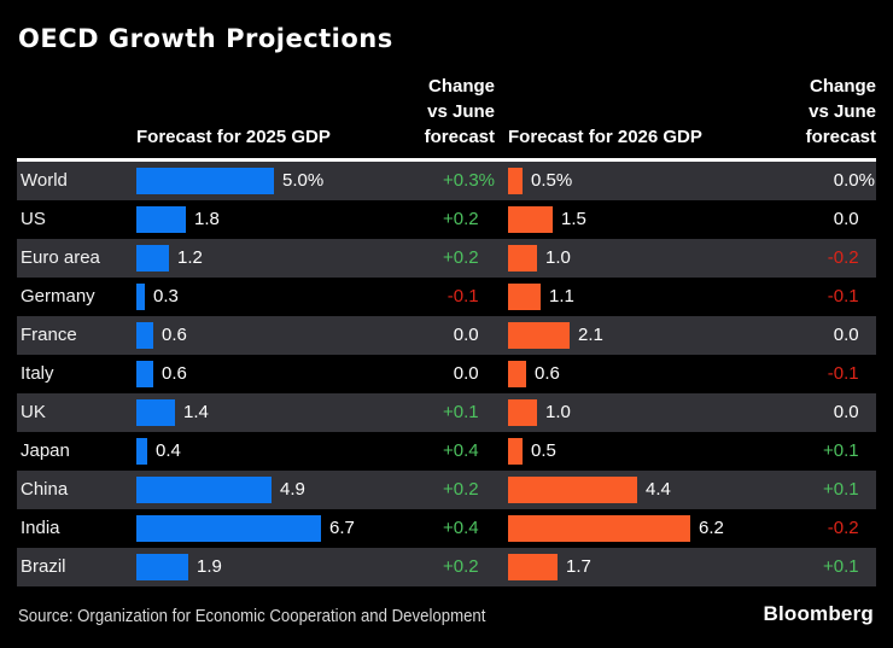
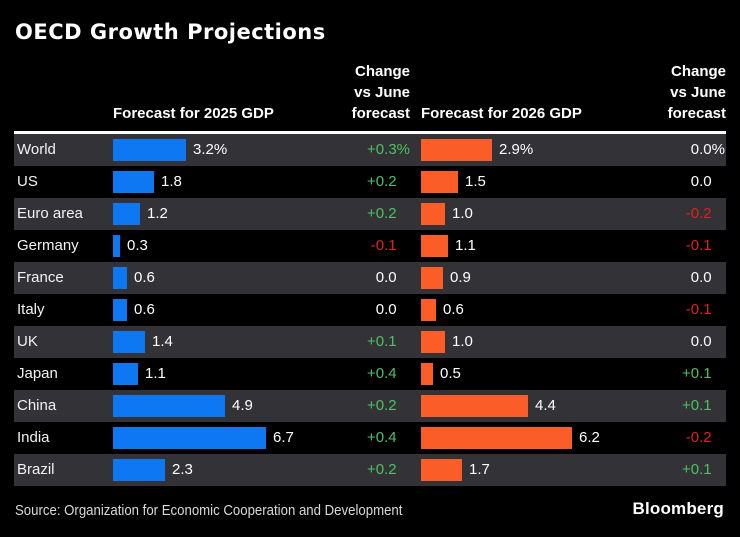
Forecast for 2025 GDP/World: 5.0% -> 3.2%
Forecast for 2026 GDP/World: 0.5% -> 2.9%
Forecast for 2026 GDP/France: 2.1 -> 0.9
Forecast for 2025 GDP/Japan: 0.4 -> 1.1
Forecast for 2025 GDP/Brazil: 1.9 -> 2.3
